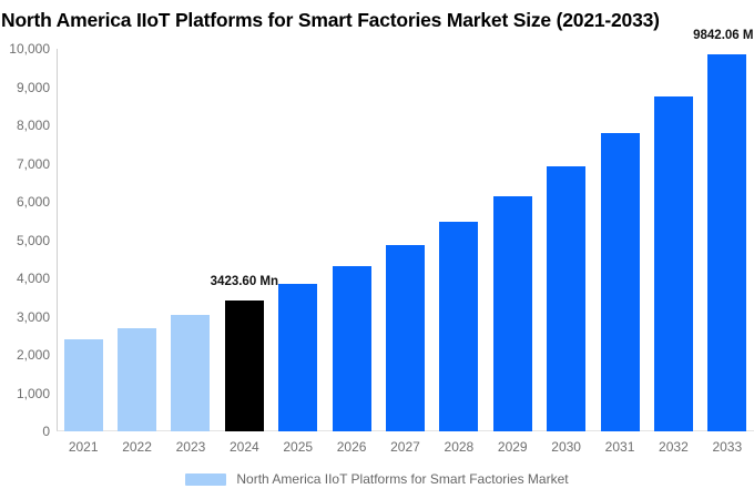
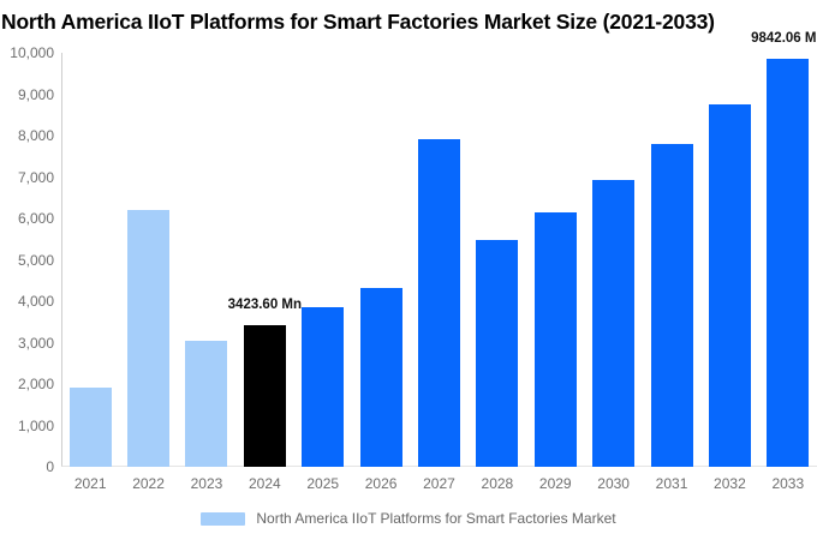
2021: 2400 -> 1900
2022: 2700 -> 6200
2027: 4900 -> 7900
